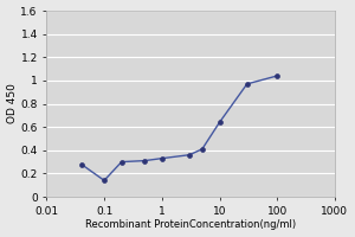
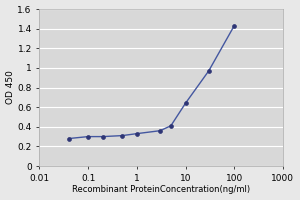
0.1: 0.14 -> 0.30
100: 1.04 -> 1.43
